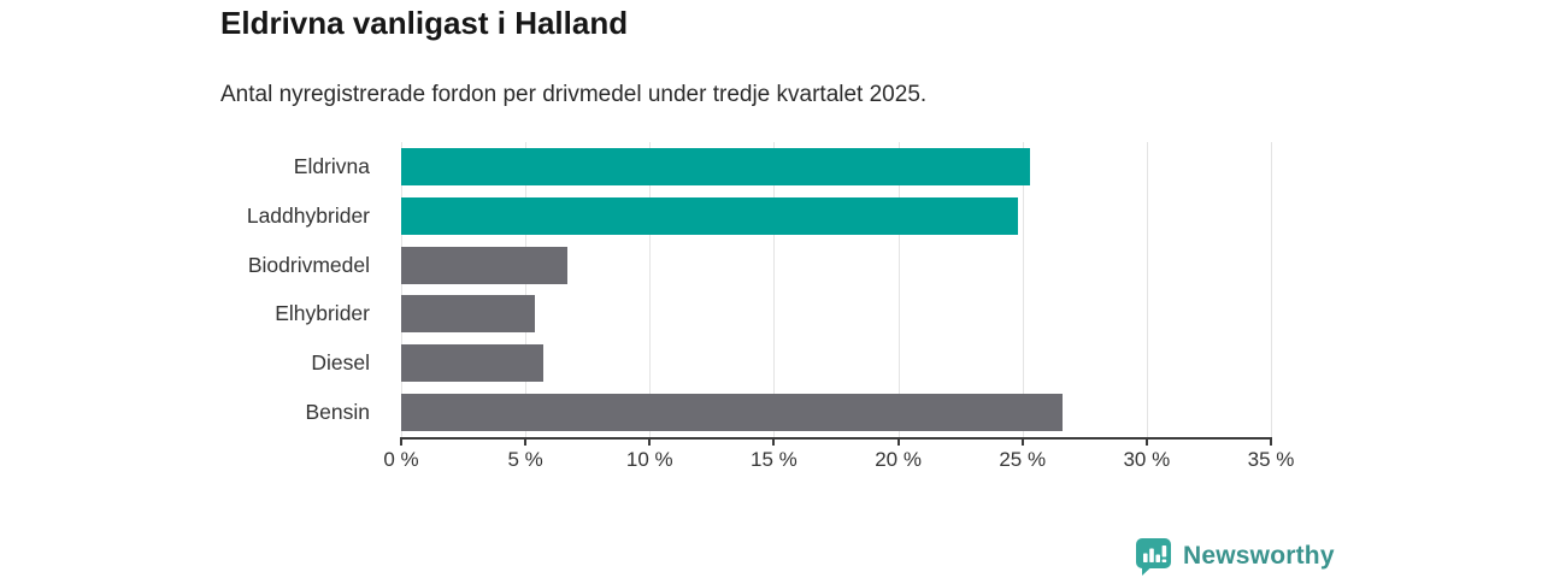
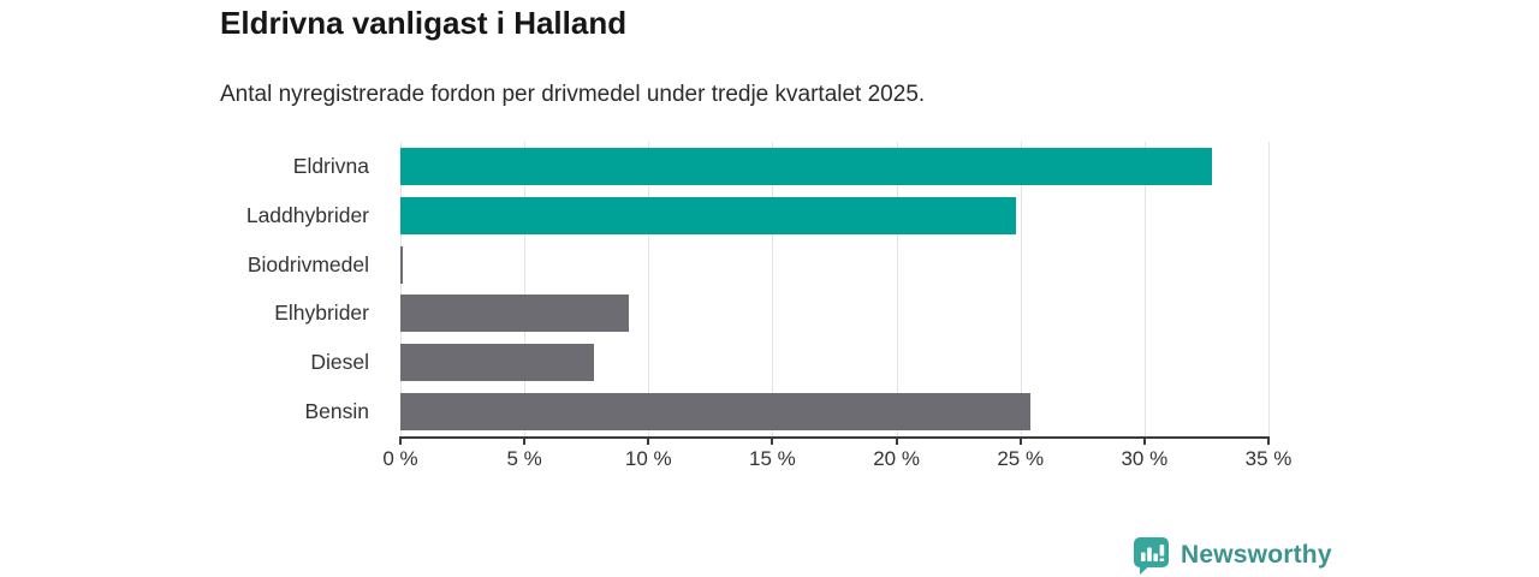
Eldrivna: 25.3% -> 32.7%
Biodrivmedel: 6.7% -> 0.1%
Elhybrider: 5.4% -> 9.2%
Diesel: 5.7% -> 7.8%
Bensin: 26.6% -> 25.4%
